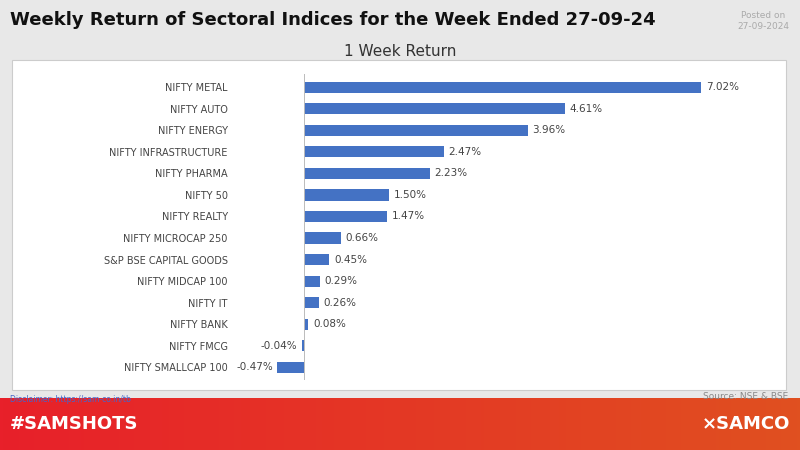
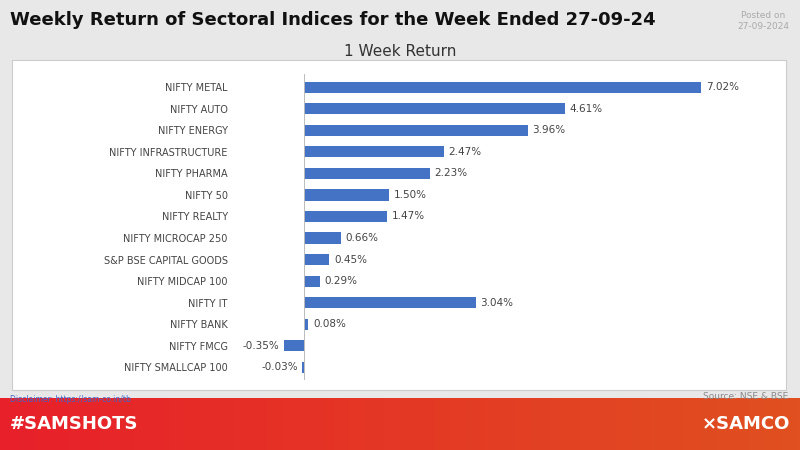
NIFTY IT: 0.26% -> 3.04%
NIFTY FMCG: -0.04% -> -0.35%
NIFTY SMALLCAP 100: -0.47% -> -0.03%
